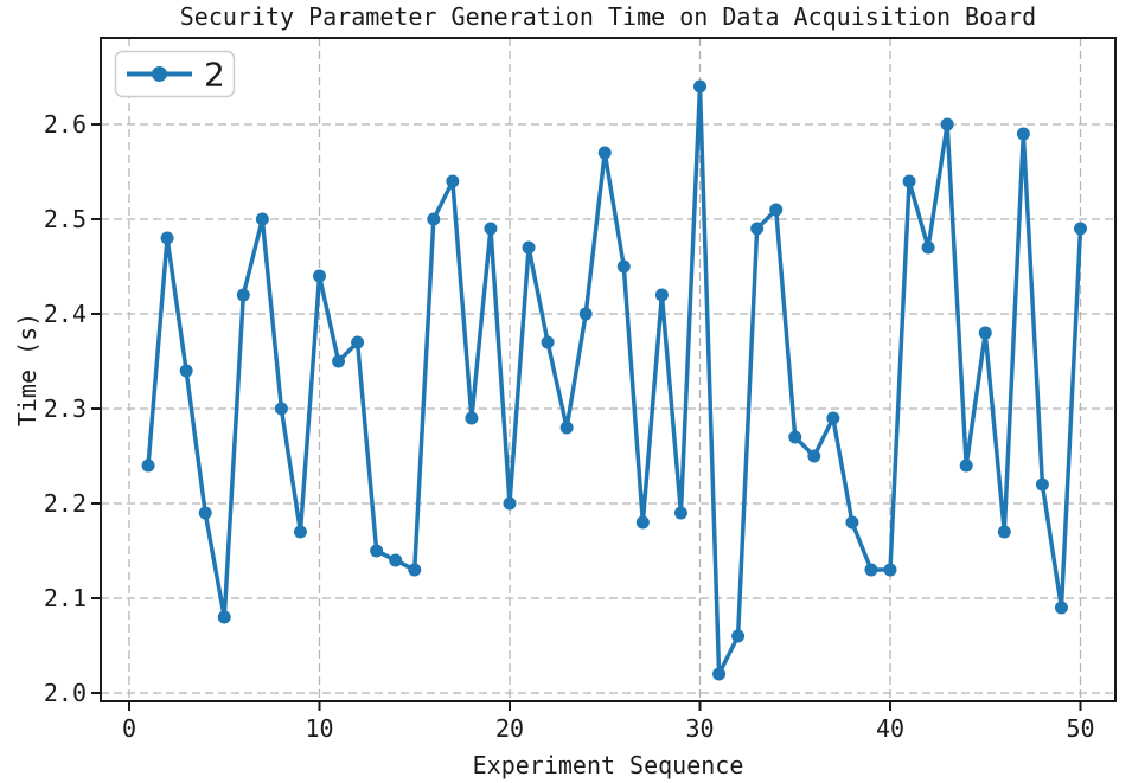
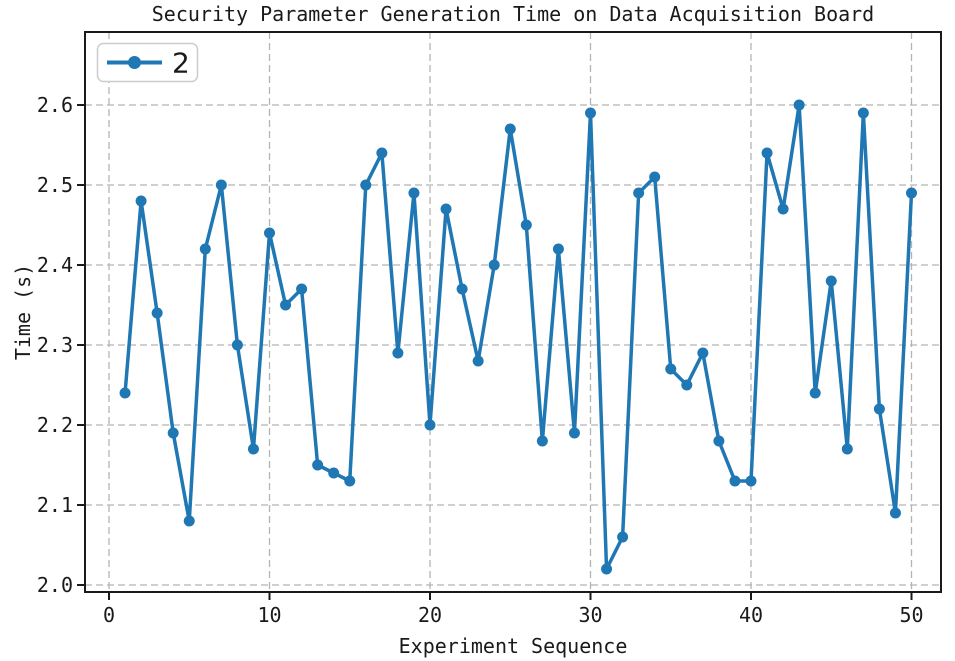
30: 2.64 -> 2.59
